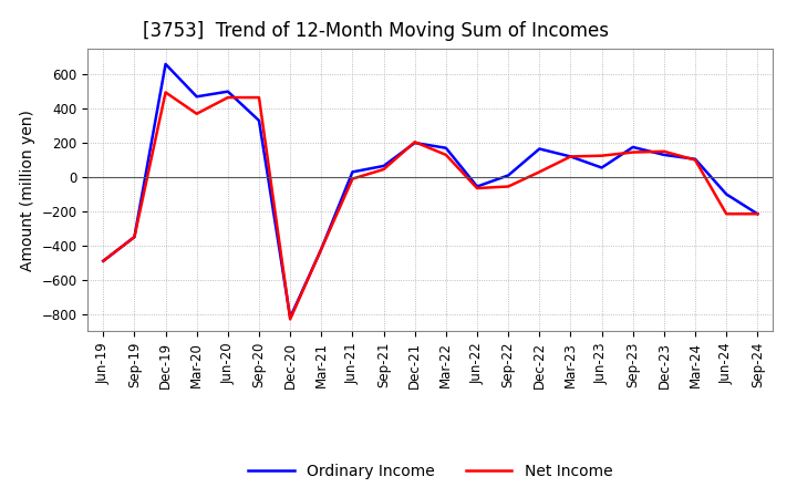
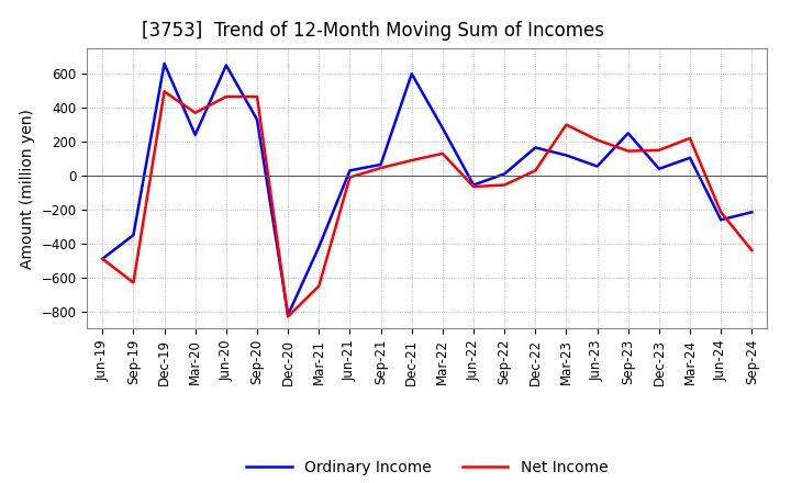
Net Income/Sep-19: -350 -> -630
Ordinary Income/Mar-20: 470 -> 240
Ordinary Income/Jun-20: 500 -> 650
Net Income/Mar-21: -420 -> -650
Ordinary Income/Dec-21: 200 -> 600
Net Income/Dec-21: 200 -> 90
Ordinary Income/Mar-22: 170 -> 280
Net Income/Mar-23: 120 -> 300
Net Income/Jun-23: 120 -> 210
Ordinary Income/Sep-23: 180 -> 250
Ordinary Income/Dec-23: 130 -> 40
Net Income/Mar-24: 100 -> 220
Ordinary Income/Jun-24: -100 -> -260
Net Income/Sep-24: -220 -> -440
